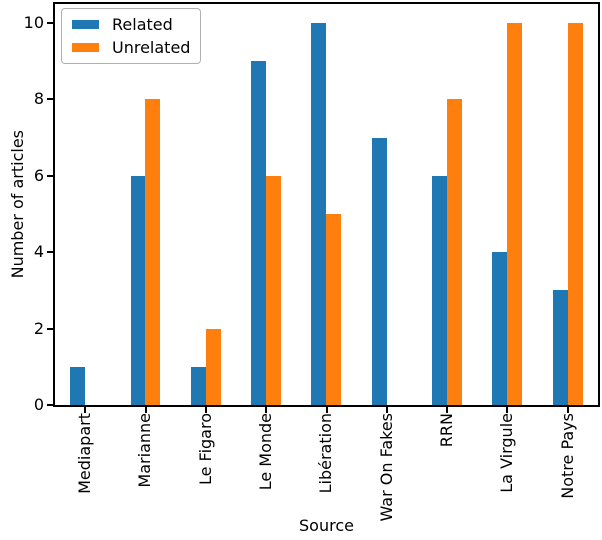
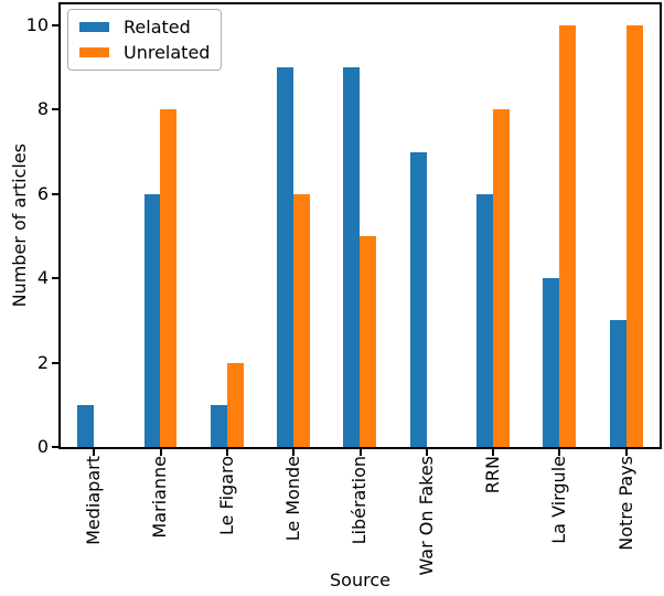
Related/Libération: 10 -> 9
